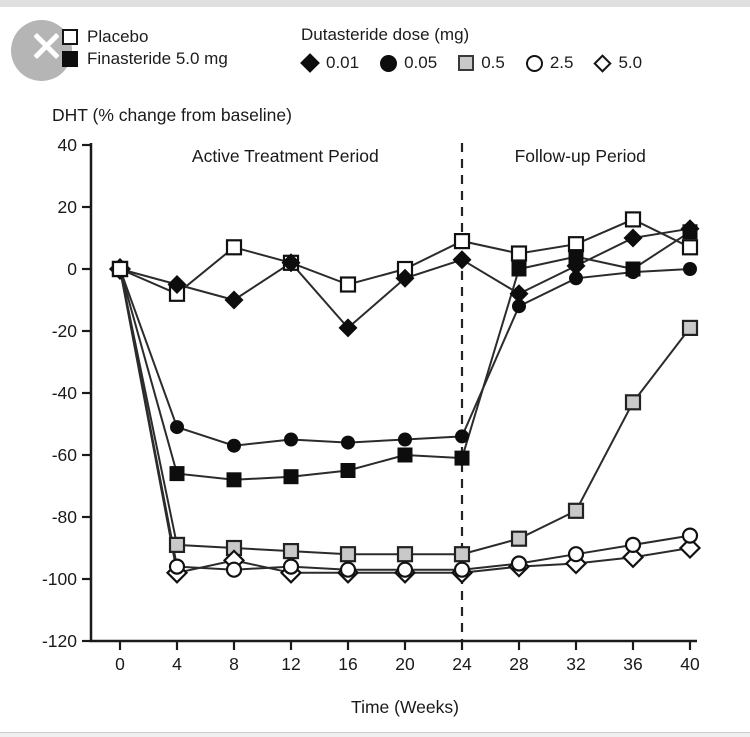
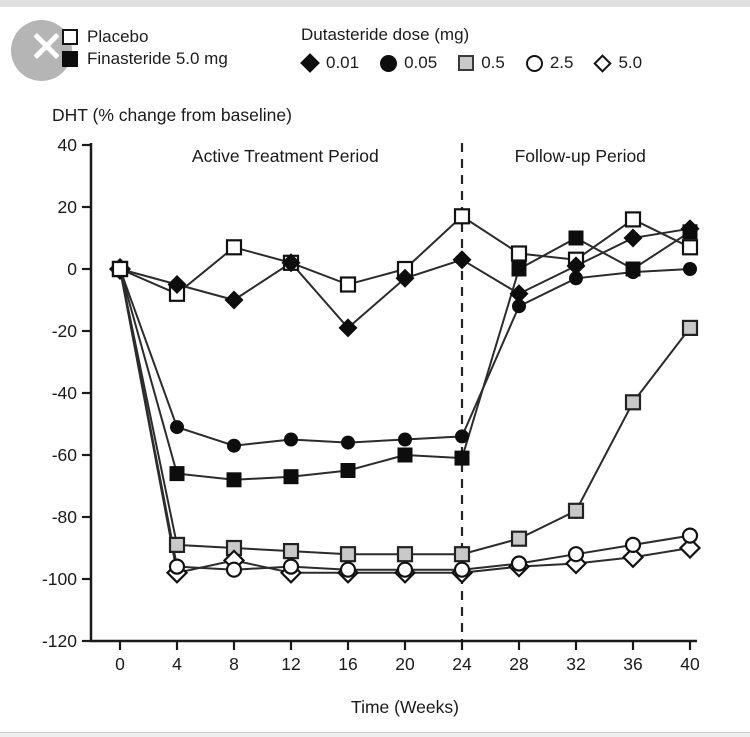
Placebo/24: 9 -> 17
Placebo/32: 8 -> 3
Finasteride 5.0 mg/32: 4 -> 10
